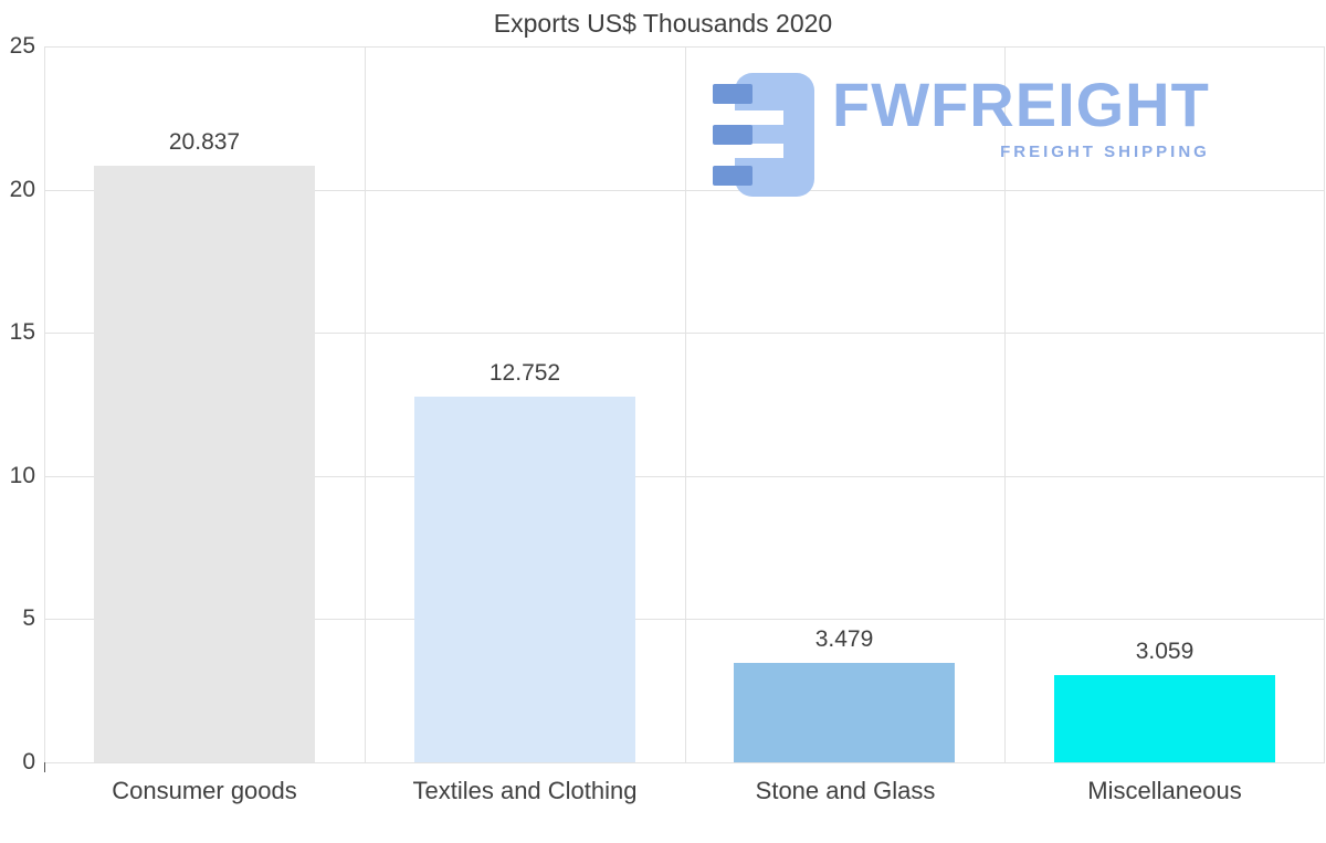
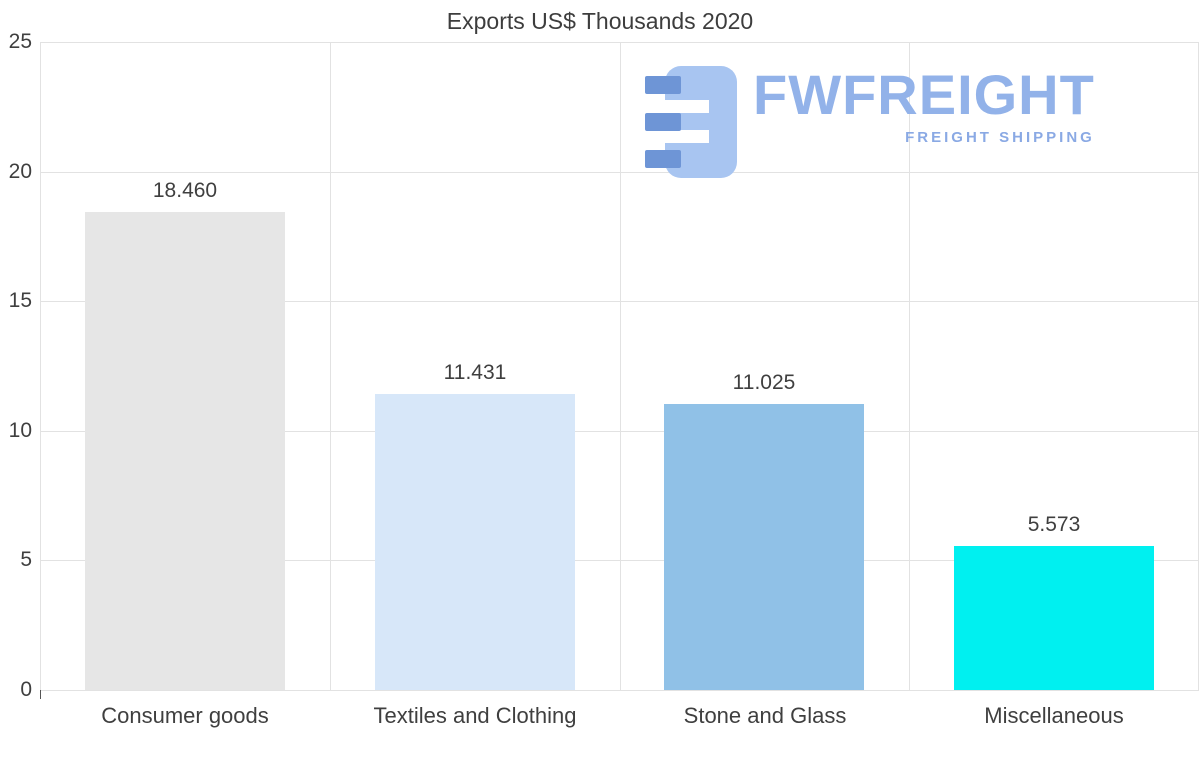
Consumer goods: 20.837 -> 18.460
Textiles and Clothing: 12.752 -> 11.431
Stone and Glass: 3.479 -> 11.025
Miscellaneous: 3.059 -> 5.573
